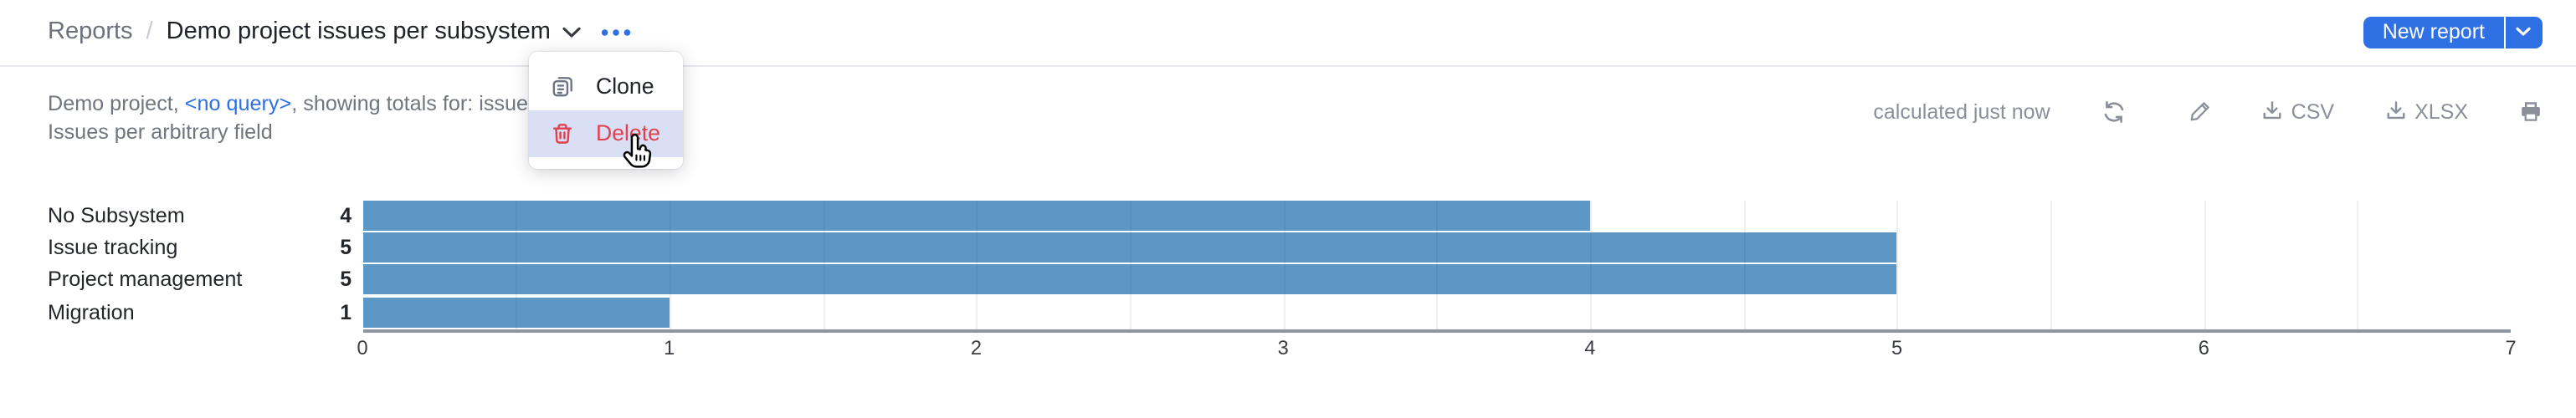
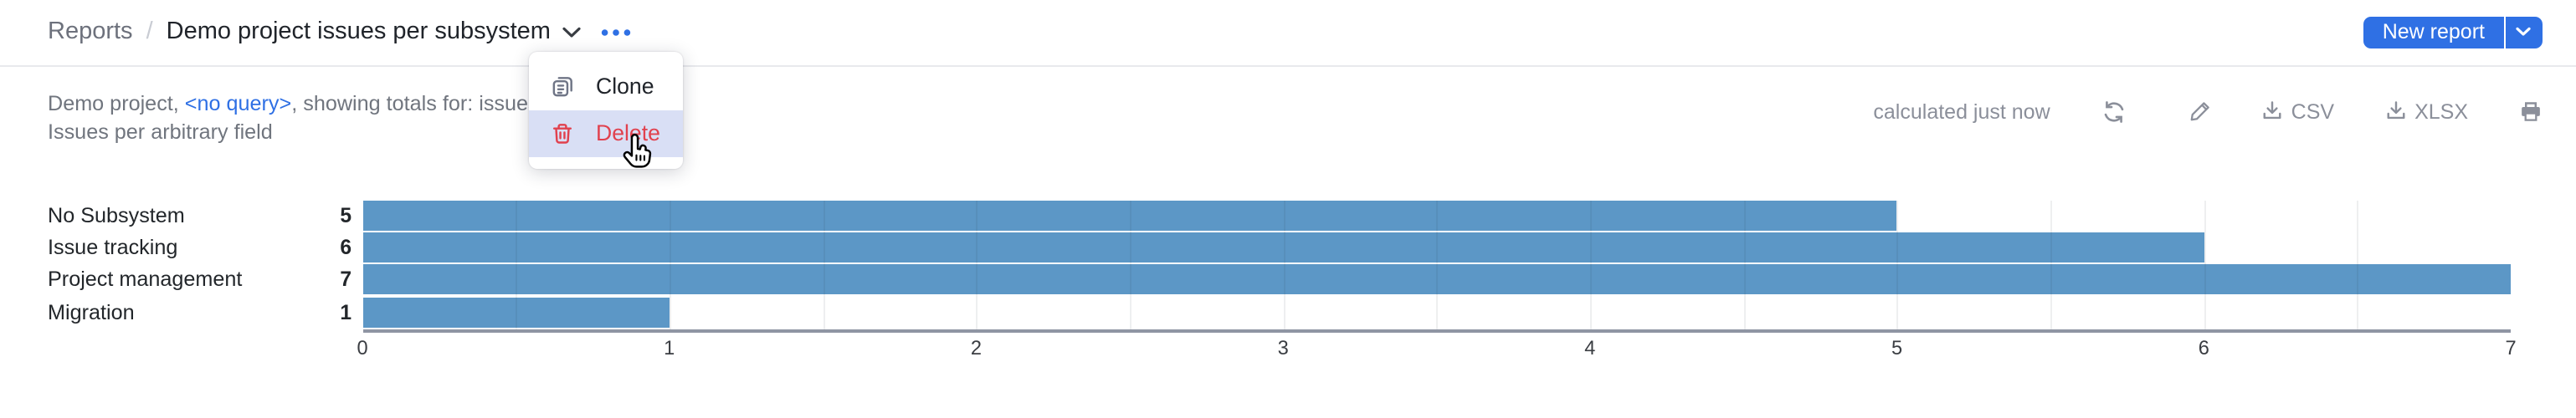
No Subsystem: 4 -> 5
Issue tracking: 5 -> 6
Project management: 5 -> 7
